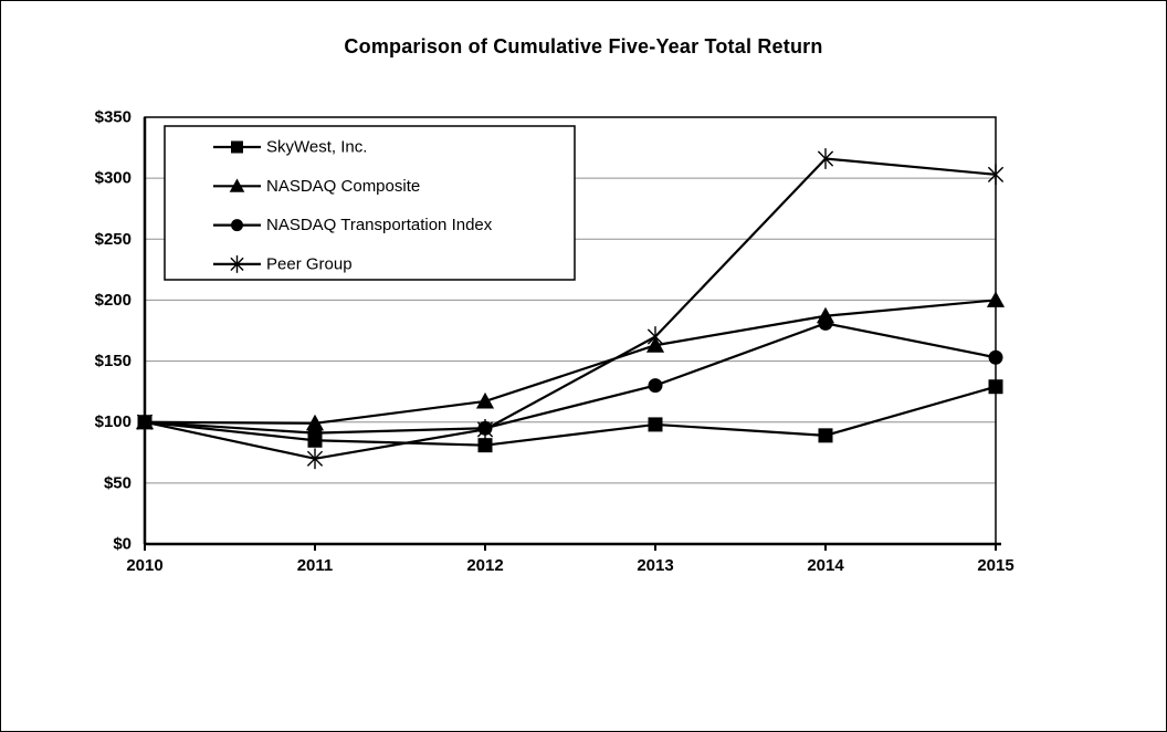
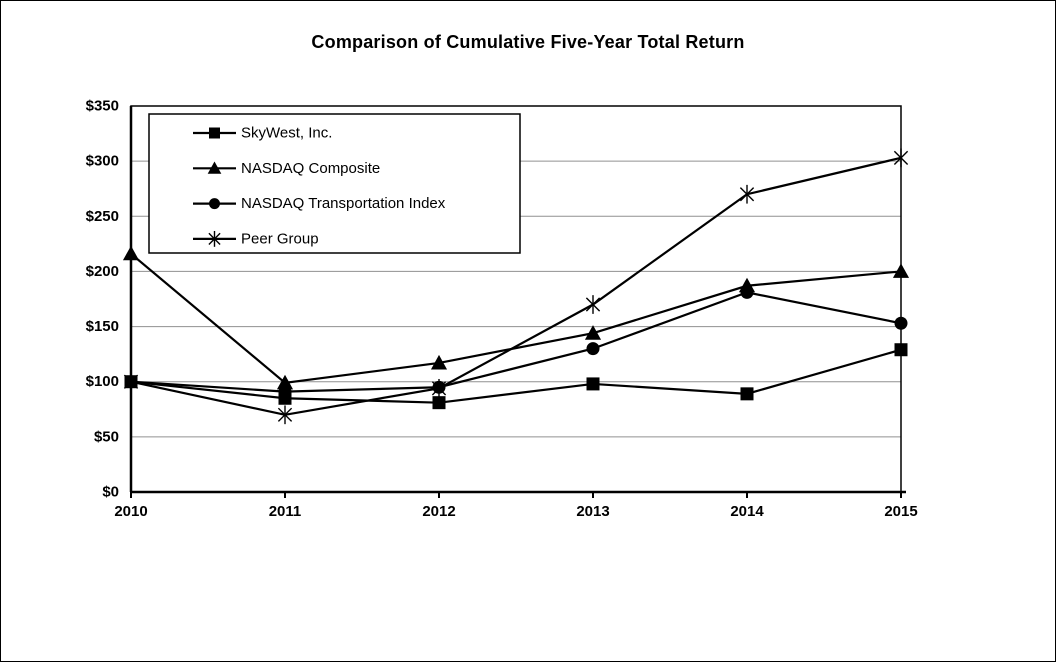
NASDAQ Composite/2010: $100 -> $216
NASDAQ Composite/2013: $163 -> $144
Peer Group/2014: $316 -> $270
